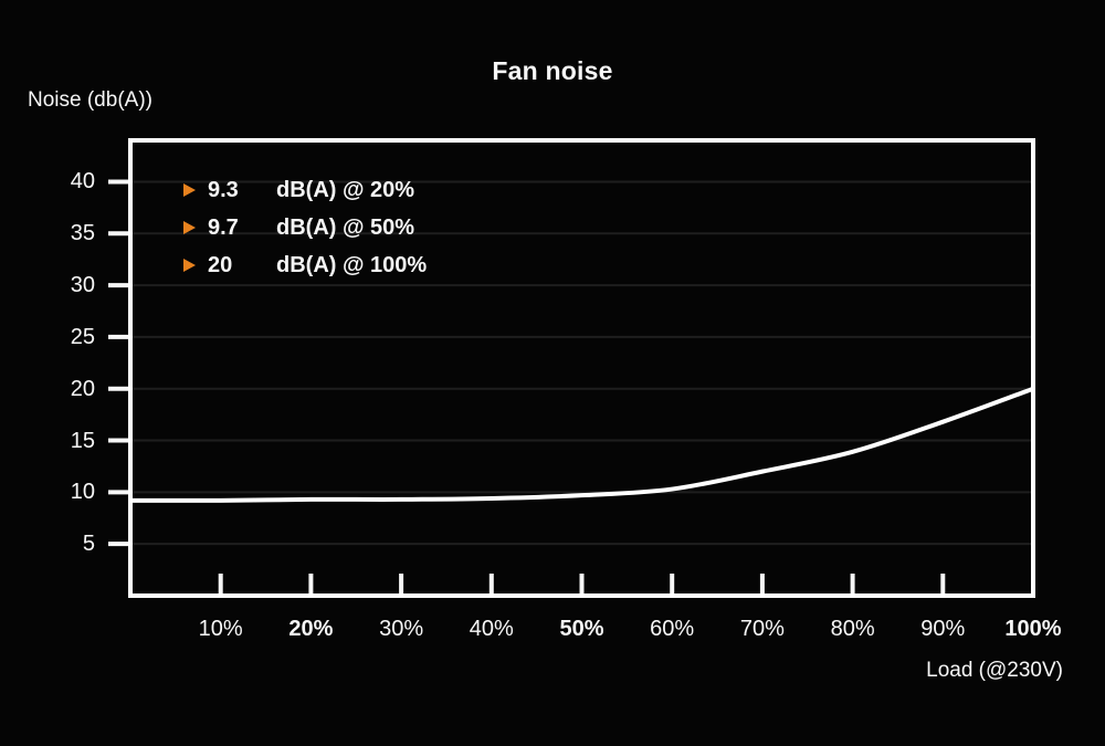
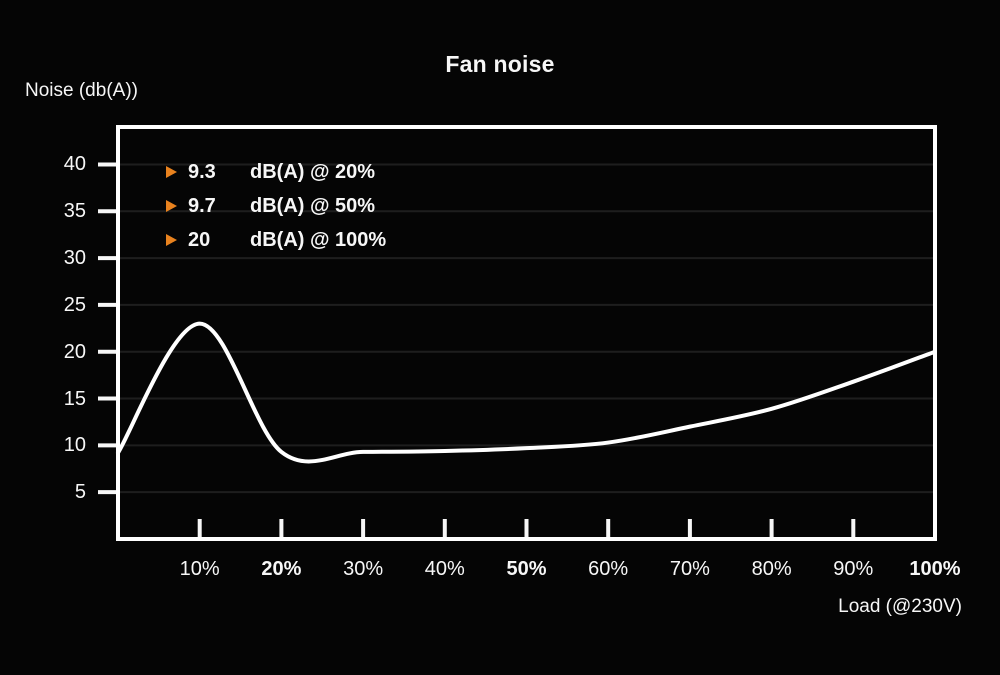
10: 9% -> 23%
